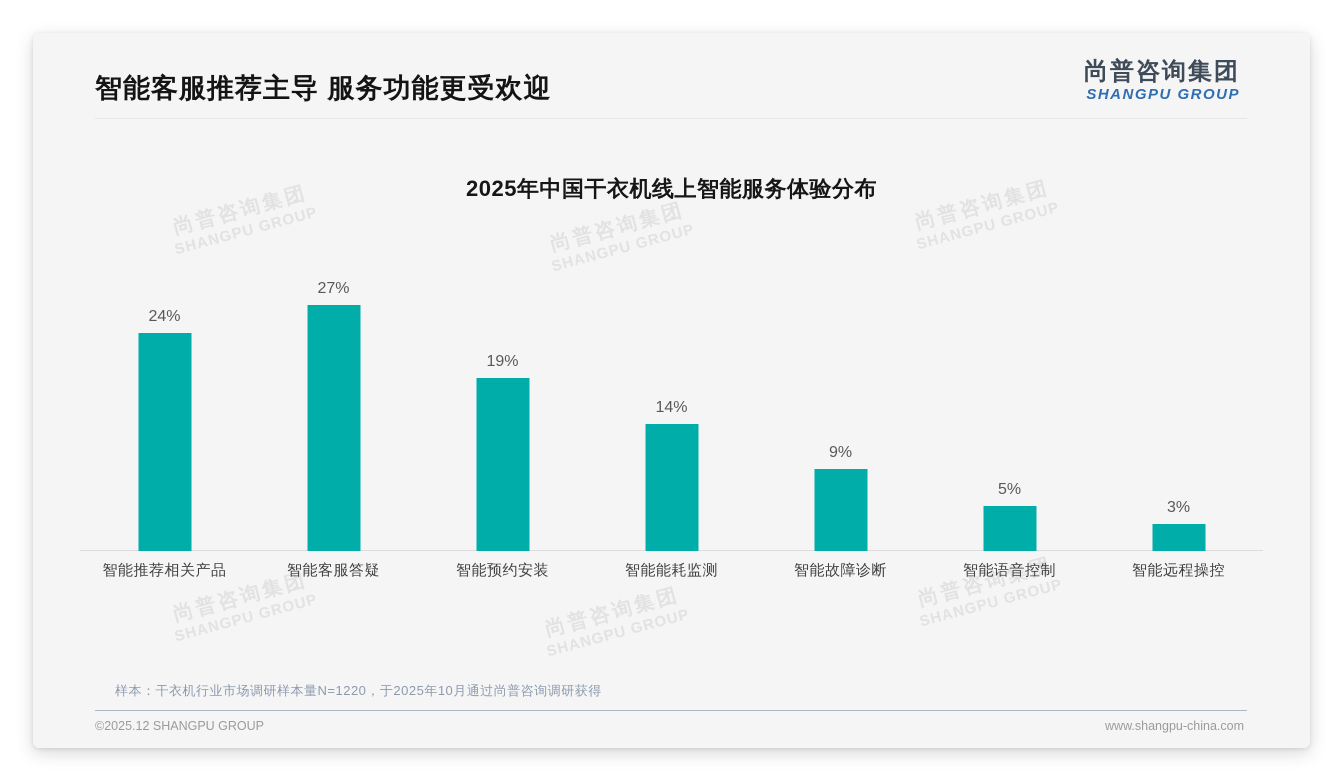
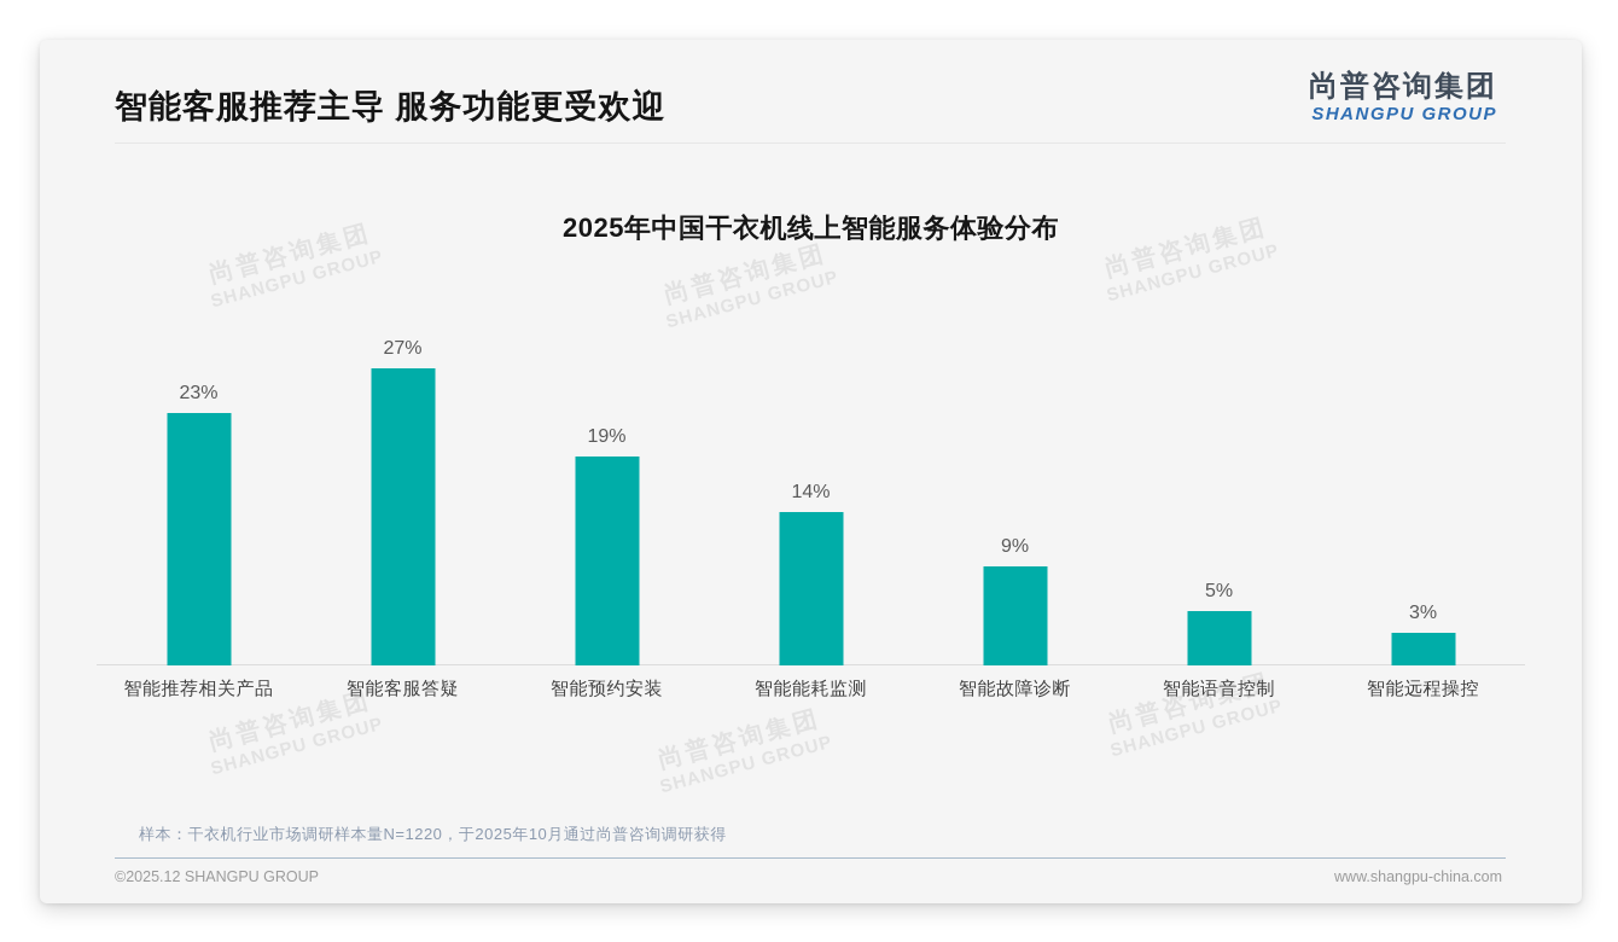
智能推荐相关产品: 24% -> 23%
